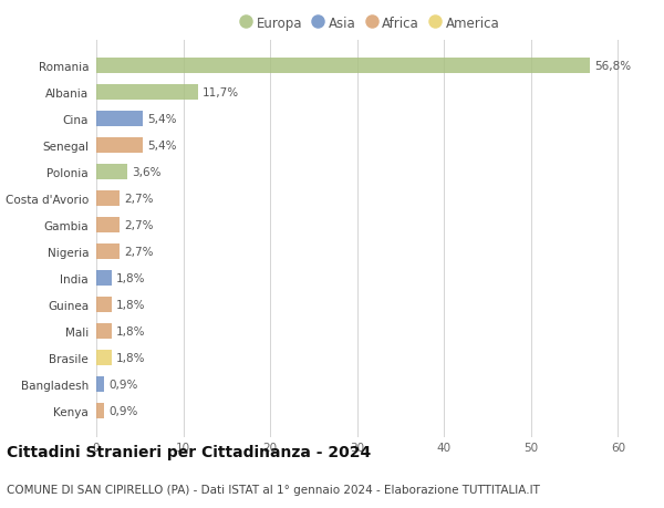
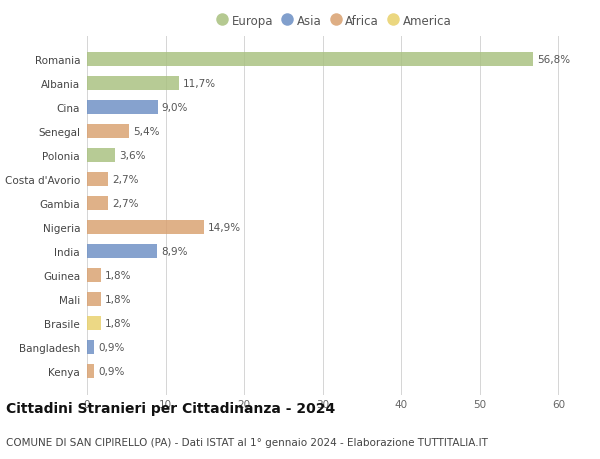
Cina: 5,4% -> 9,0%
Nigeria: 2,7% -> 14,9%
India: 1,8% -> 8,9%
